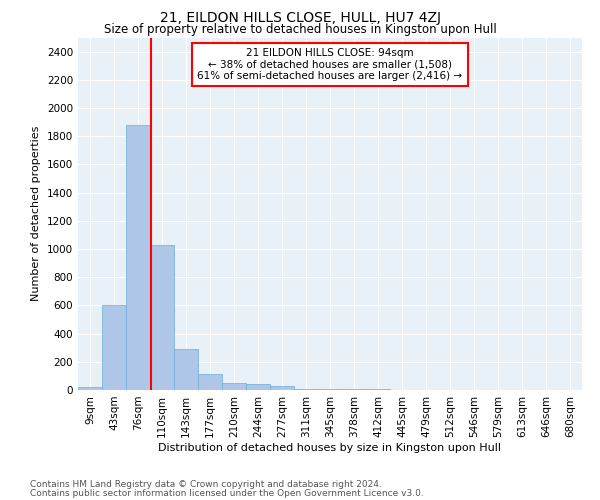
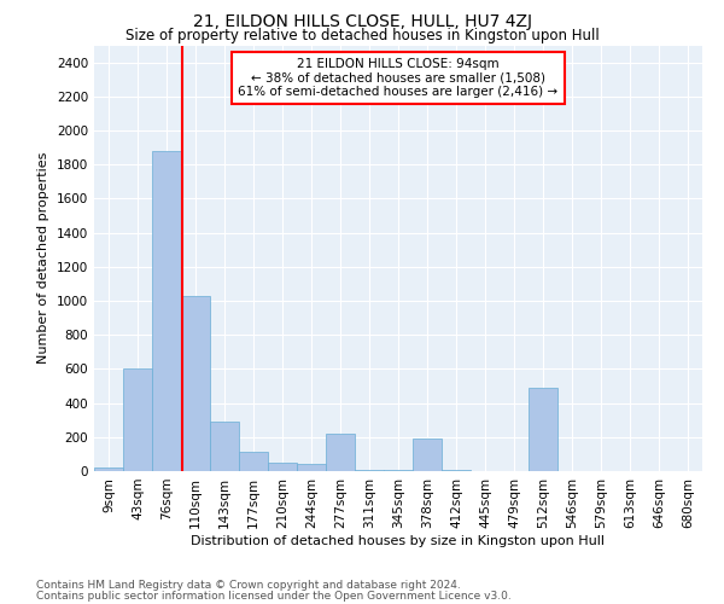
277sqm: 30 -> 220
378sqm: 0 -> 190
512sqm: 0 -> 490
